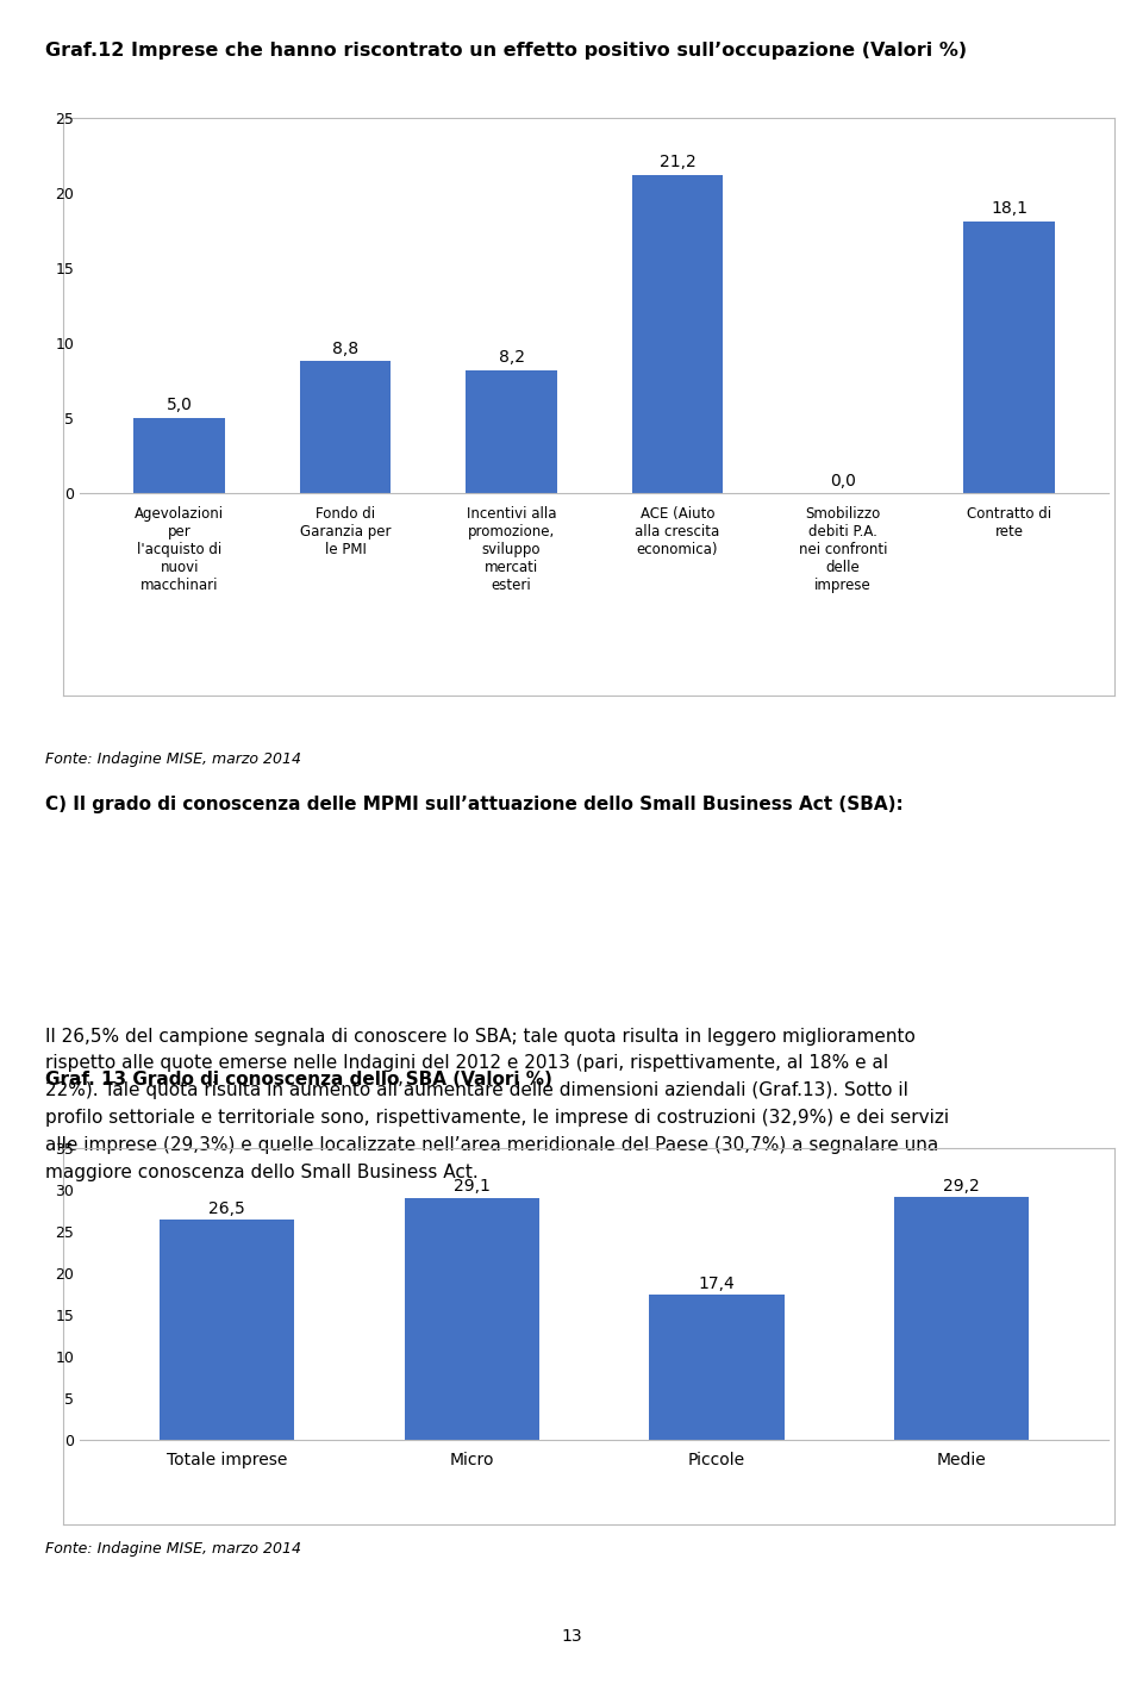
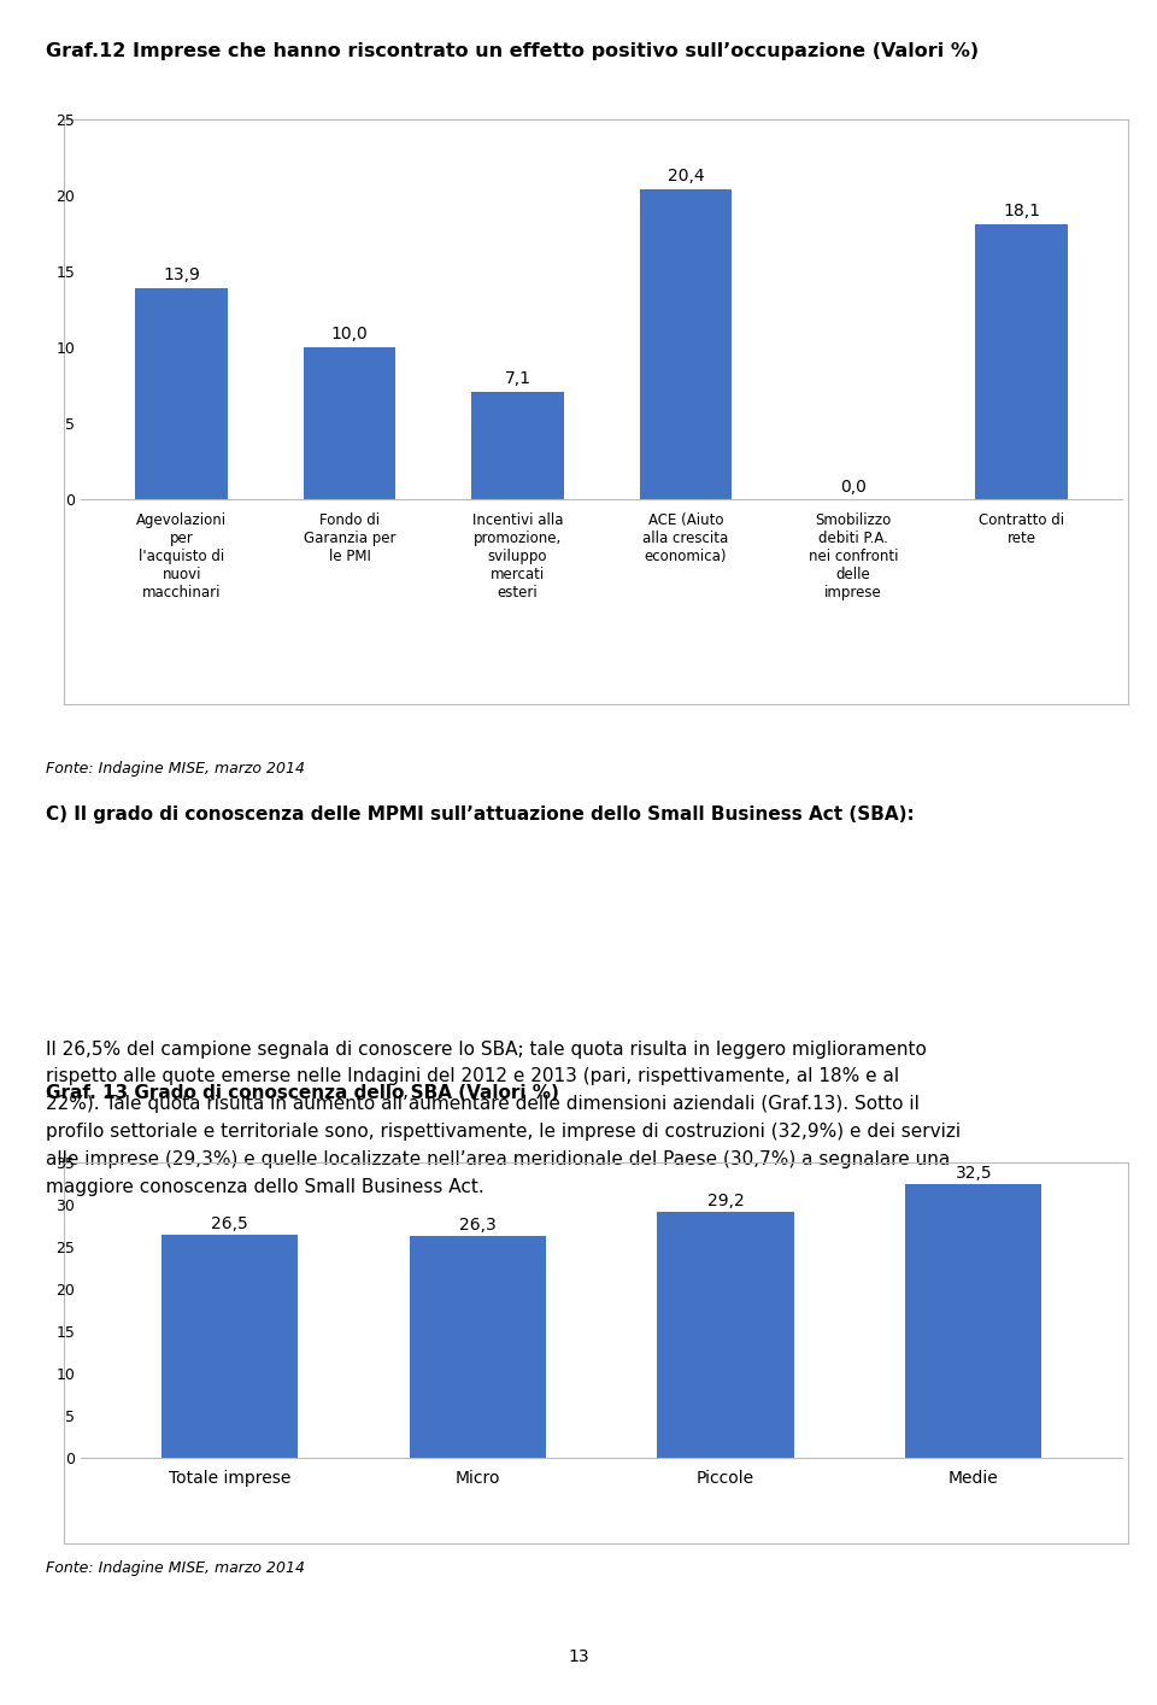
Agevolazioni per l'acquisto di nuovi macchinari: 5,0 -> 13,9
Fondo di Garanzia per le PMI: 8,8 -> 10,0
Incentivi alla promozione, sviluppo mercati esteri: 8,2 -> 7,1
ACE (Aiuto alla crescita economica): 21,2 -> 20,4
Micro: 29,1 -> 26,3
Piccole: 17.4 -> 29.2
Medie: 29.2 -> 32.5
